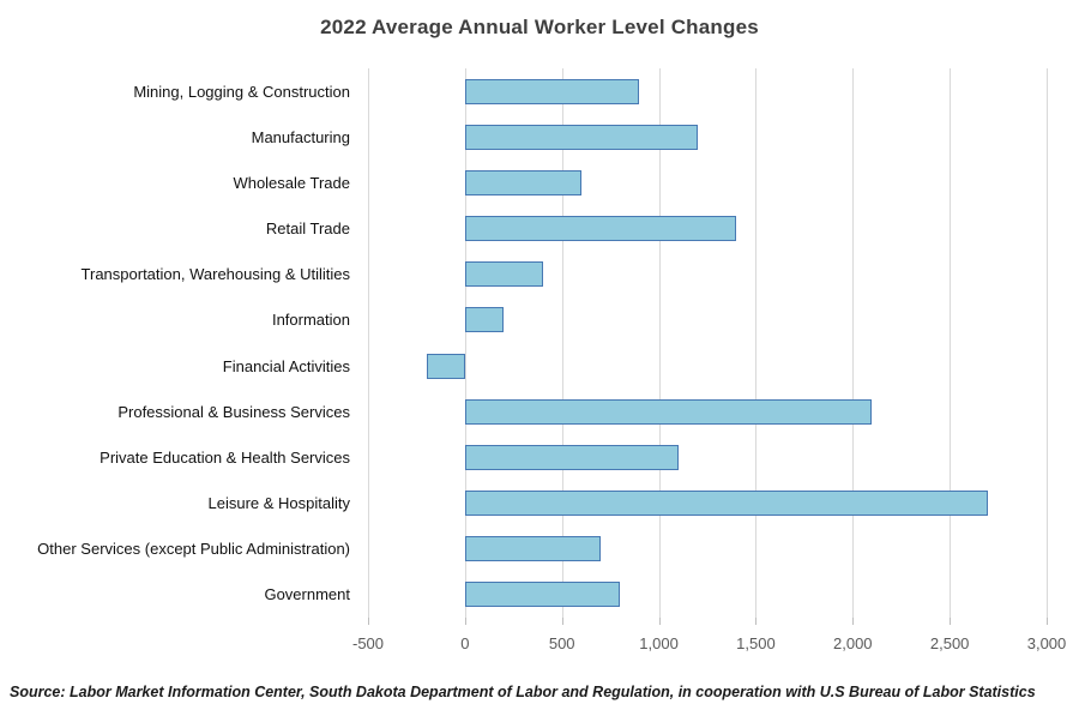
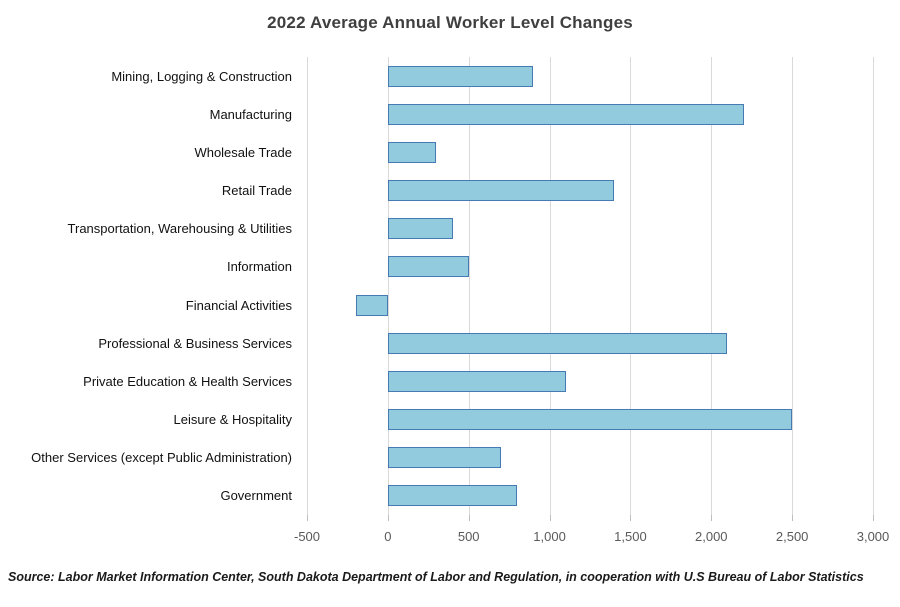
Manufacturing: 1200 -> 2200
Wholesale Trade: 600 -> 300
Information: 200 -> 500
Leisure & Hospitality: 2700 -> 2500
